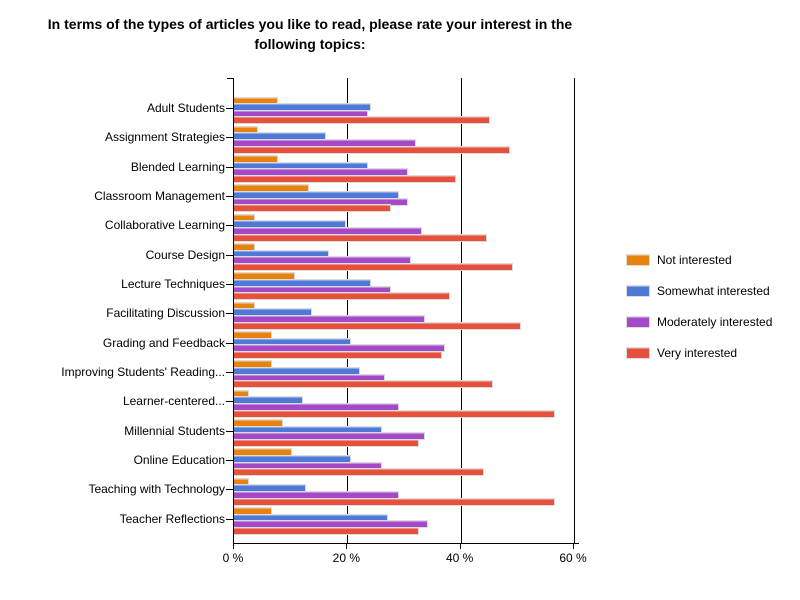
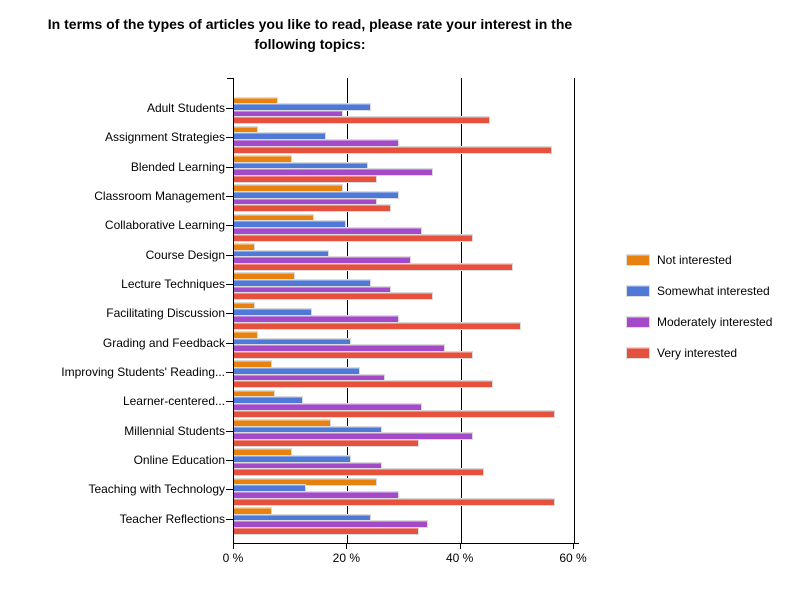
Moderately interested/Adult Students: 24% -> 19%
Moderately interested/Assignment Strategies: 32% -> 29%
Very interested/Assignment Strategies: 48% -> 56%
Not interested/Blended Learning: 8% -> 10%
Moderately interested/Blended Learning: 30% -> 35%
Very interested/Blended Learning: 39% -> 25%
Not interested/Classroom Management: 13% -> 19%
Moderately interested/Classroom Management: 30% -> 25%
Not interested/Collaborative Learning: 4% -> 14%
Very interested/Collaborative Learning: 44% -> 42%
Very interested/Lecture Techniques: 38% -> 35%
Moderately interested/Facilitating Discussion: 34% -> 29%
Not interested/Grading and Feedback: 6% -> 4%
Very interested/Grading and Feedback: 36% -> 42%
Not interested/Learner-centered...: 2% -> 7%
Moderately interested/Learner-centered...: 29% -> 33%
Not interested/Millennial Students: 8% -> 17%
Moderately interested/Millennial Students: 34% -> 42%
Not interested/Teaching with Technology: 2% -> 25%
Somewhat interested/Teacher Reflections: 27% -> 24%
